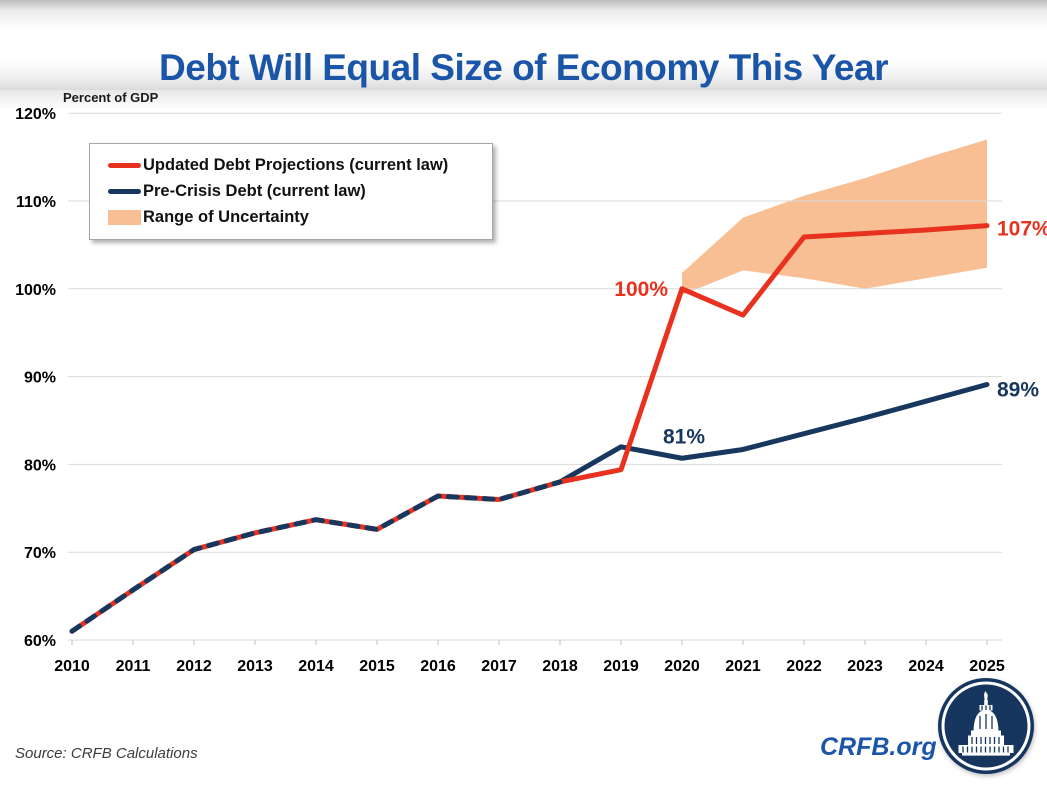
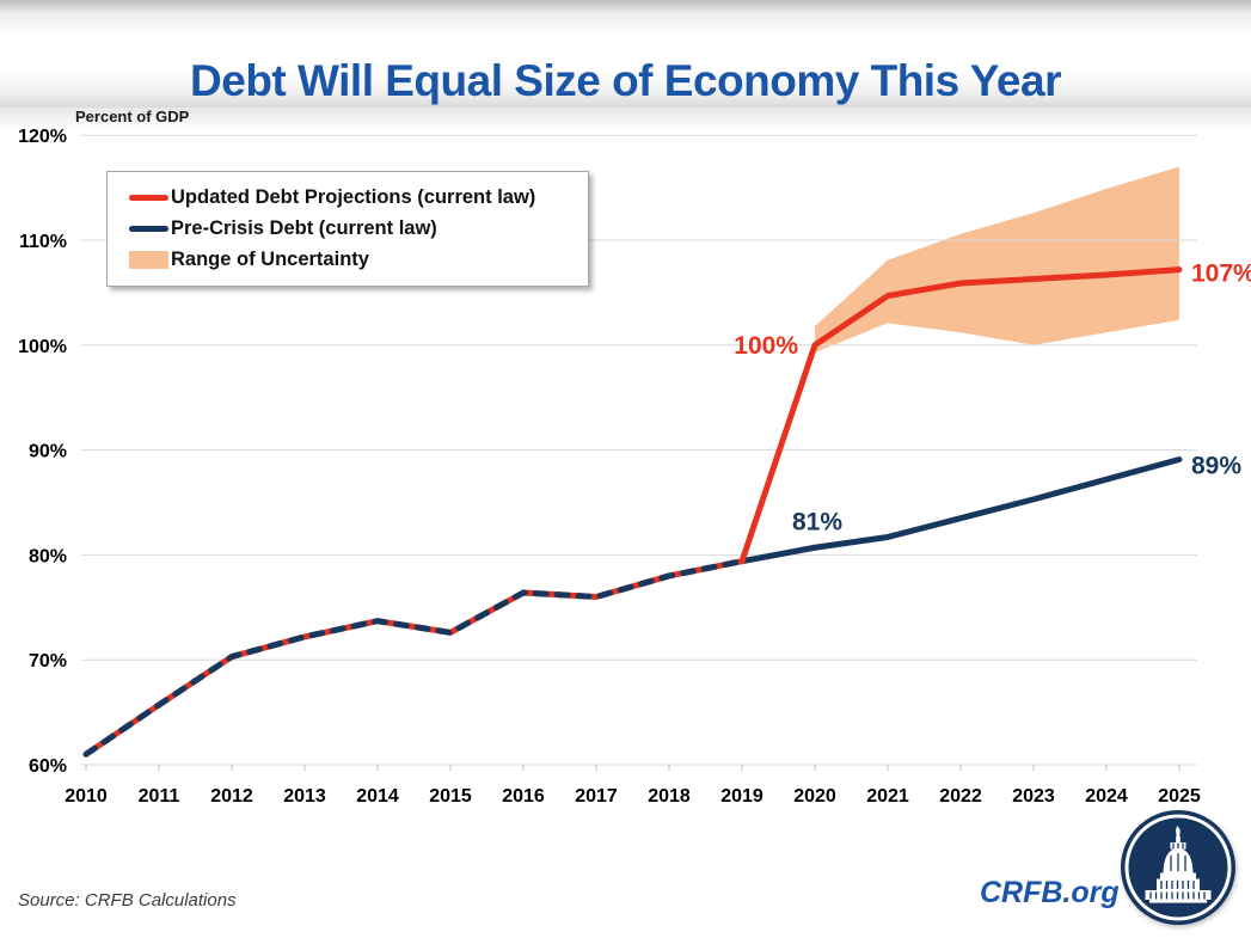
Pre-Crisis Debt (current law)/2019: 82% -> 79%
Updated Debt Projections (current law)/2021: 97% -> 105%
